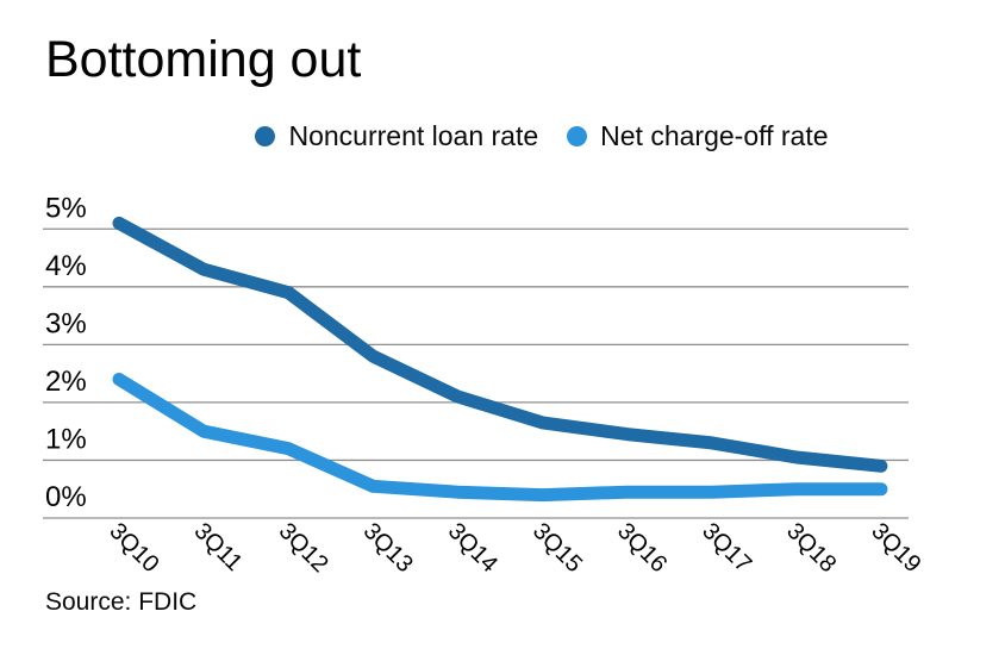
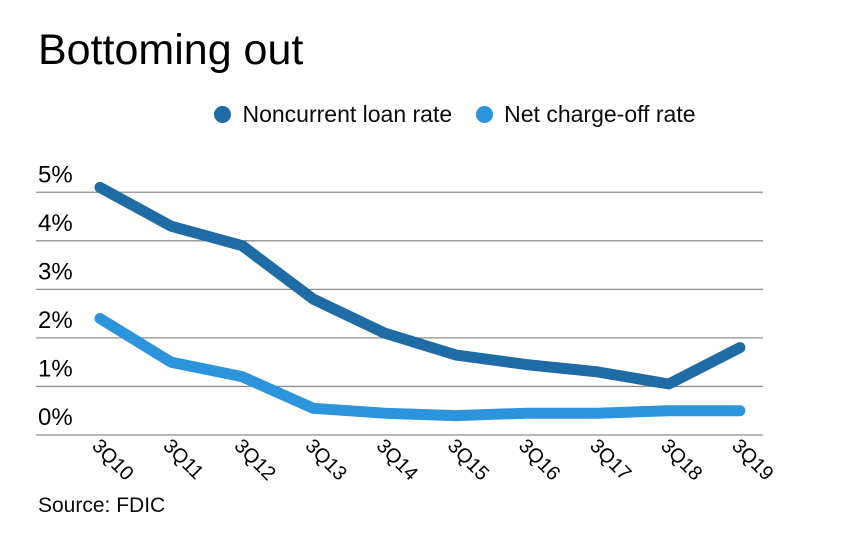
Noncurrent loan rate/3Q19: 0.9% -> 1.8%
